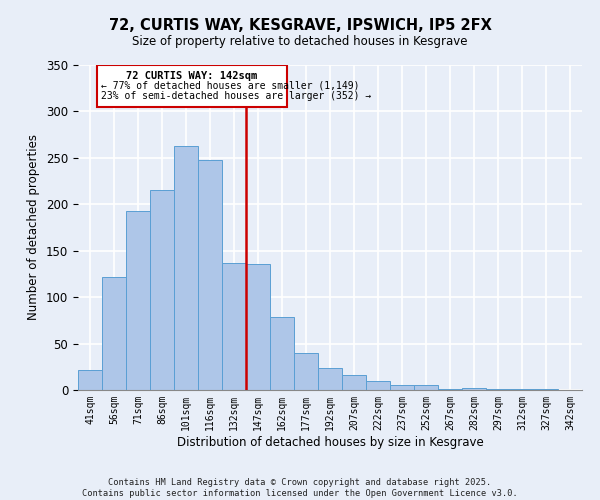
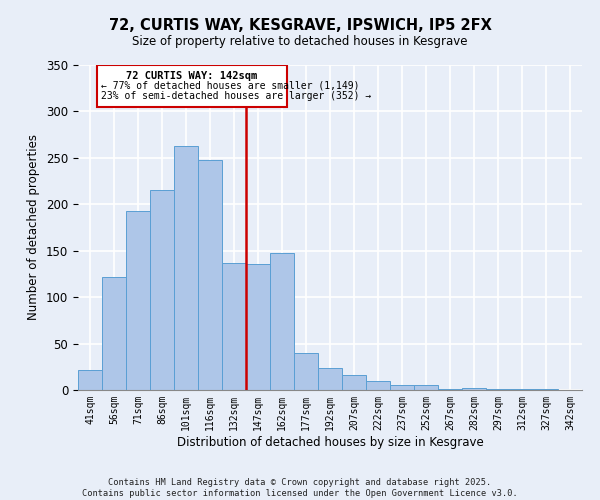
162sqm: 79 -> 148
